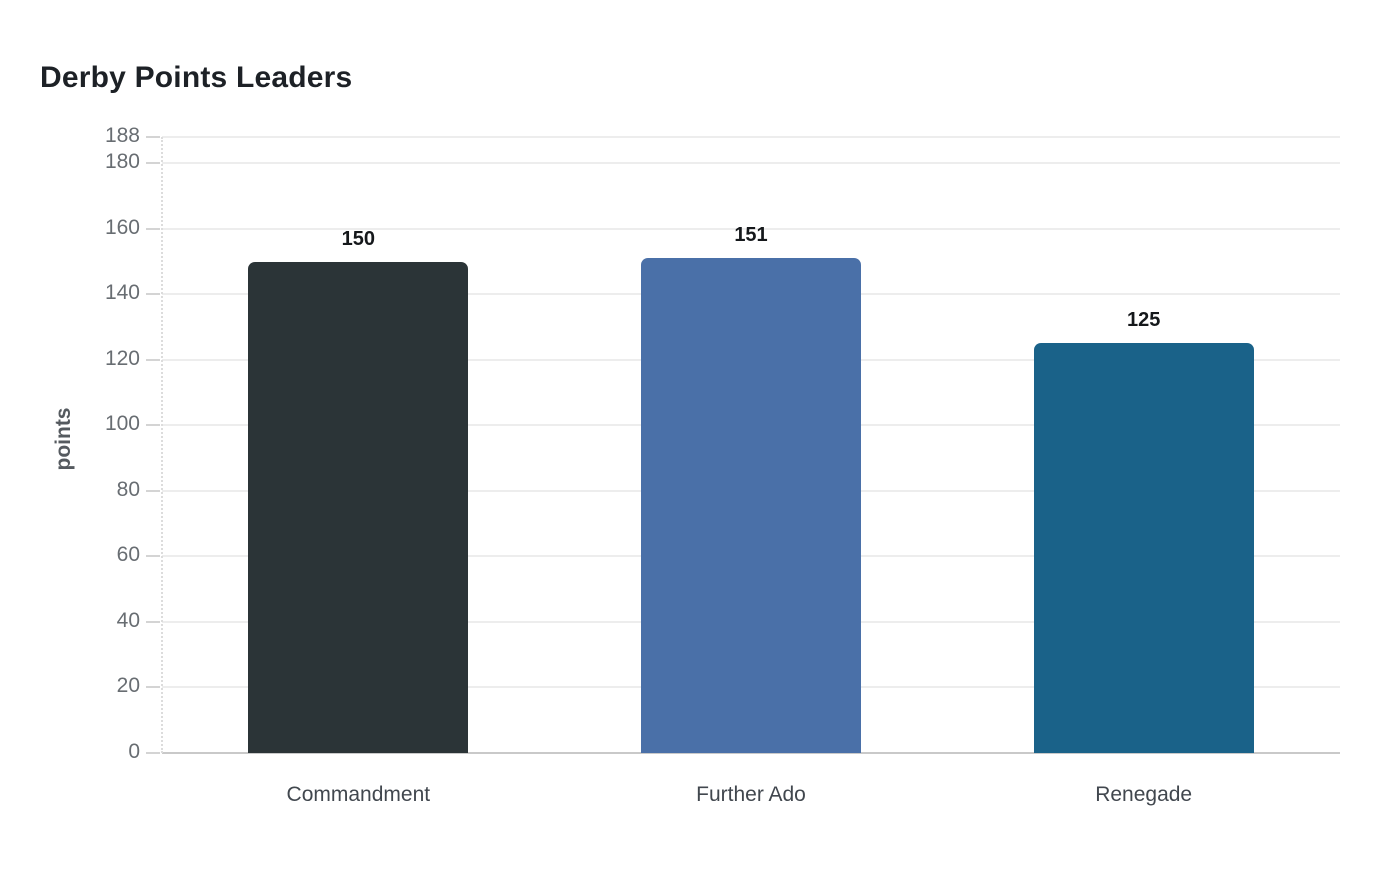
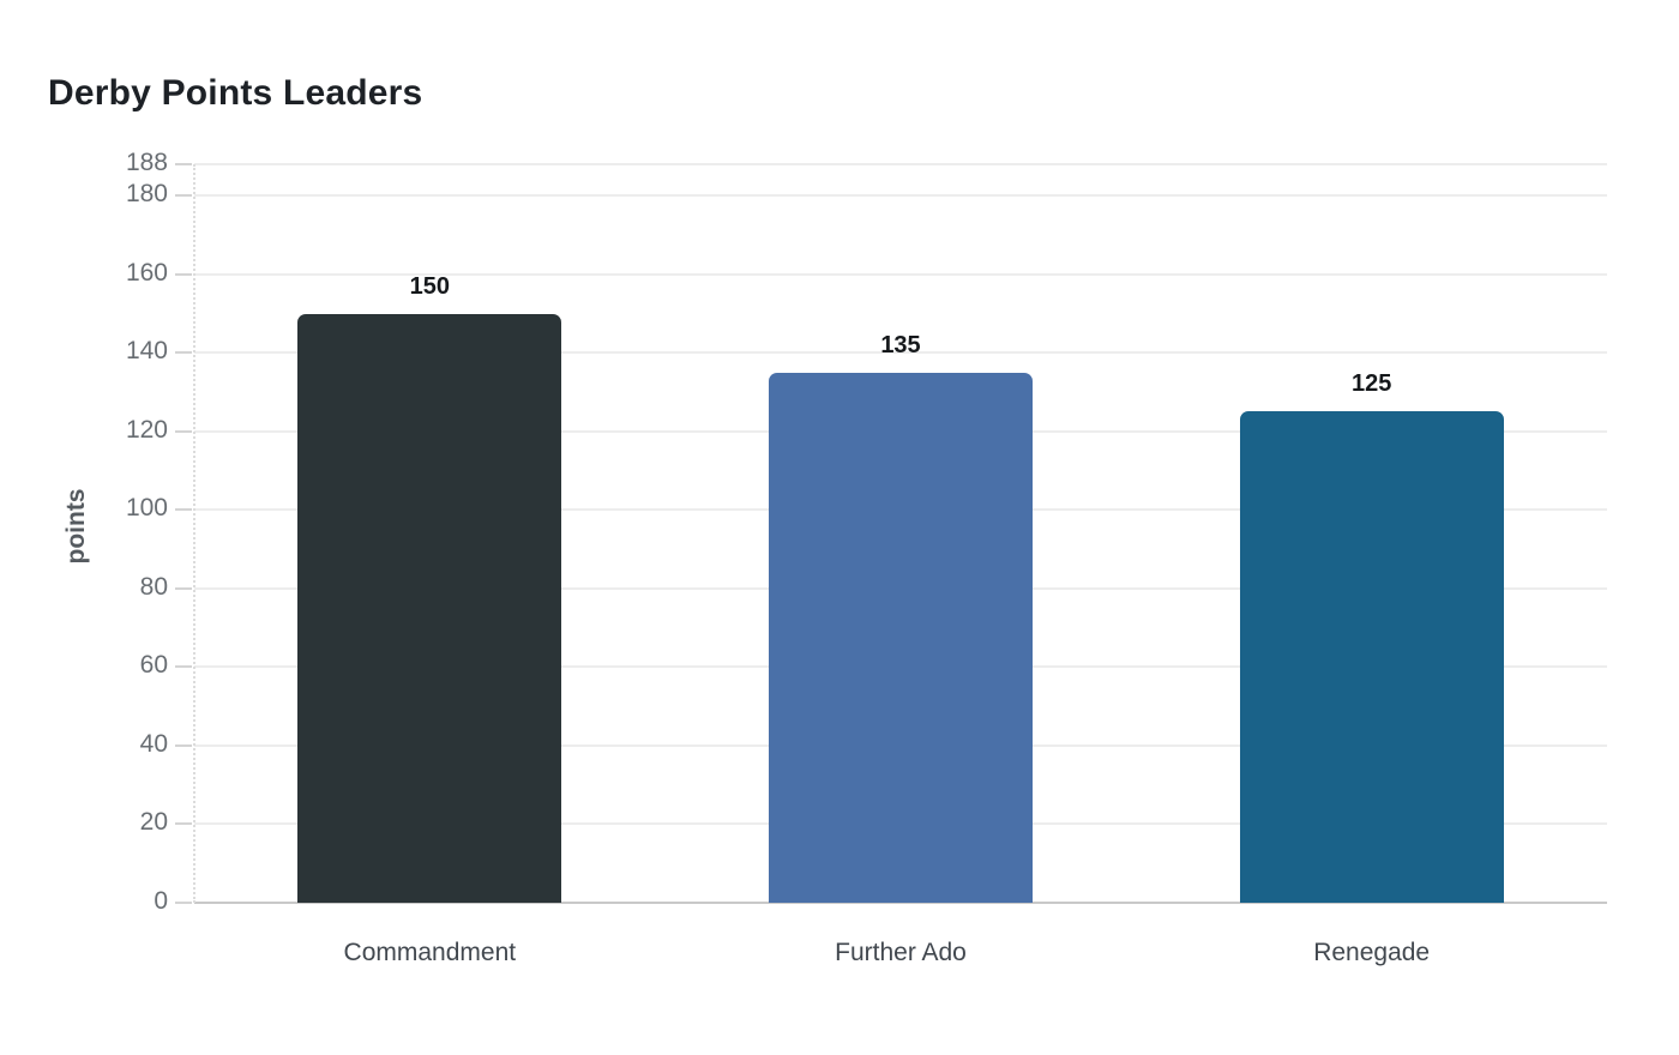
Further Ado: 151 -> 135
